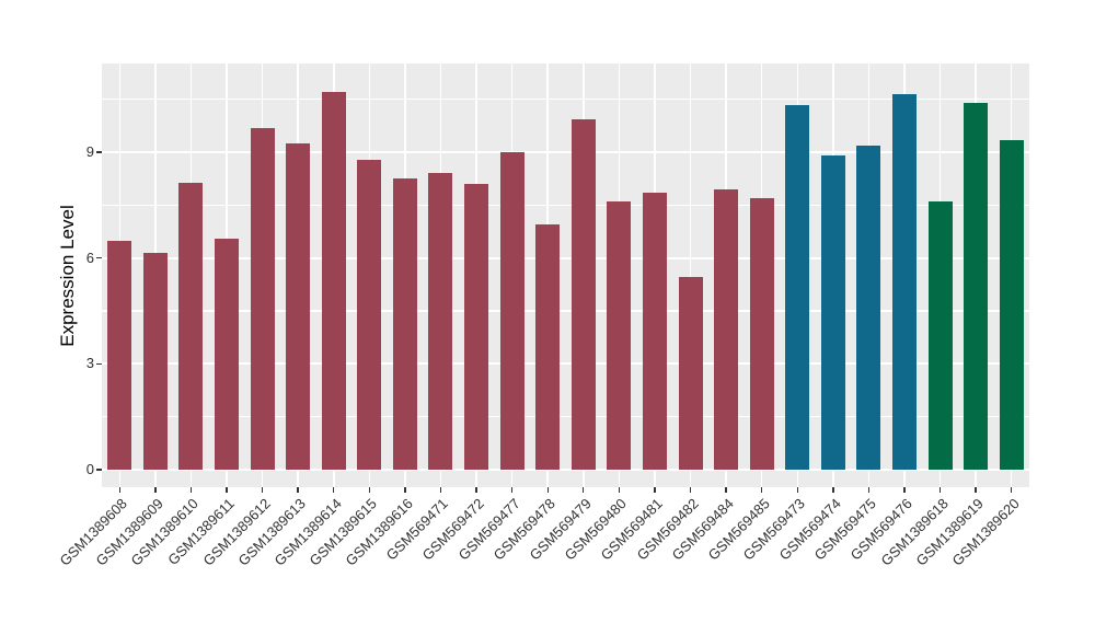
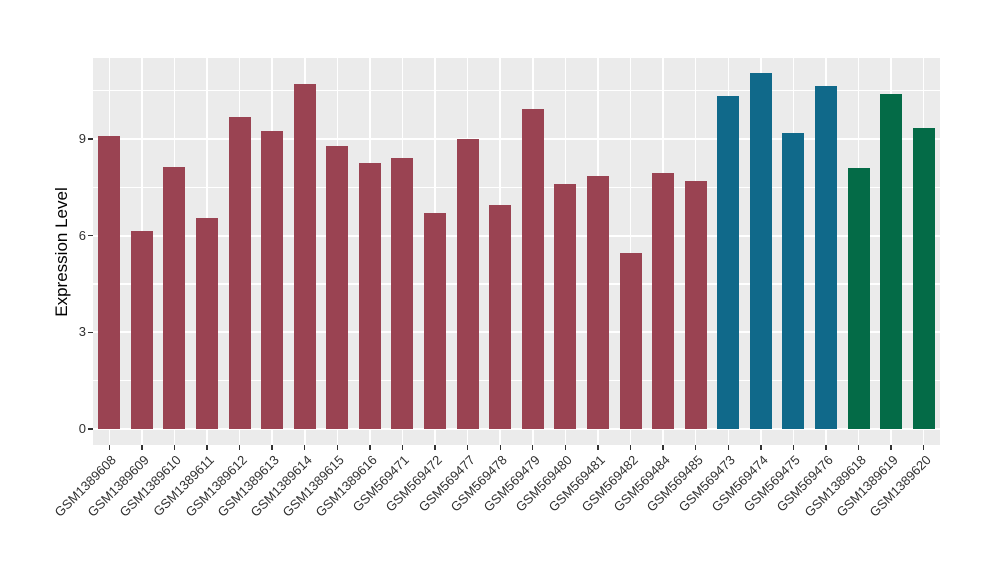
GSM1389608: 6.5 -> 9.1
GSM569472: 8.1 -> 6.7
GSM569474: 8.9 -> 11.1
GSM1389618: 7.6 -> 8.1
